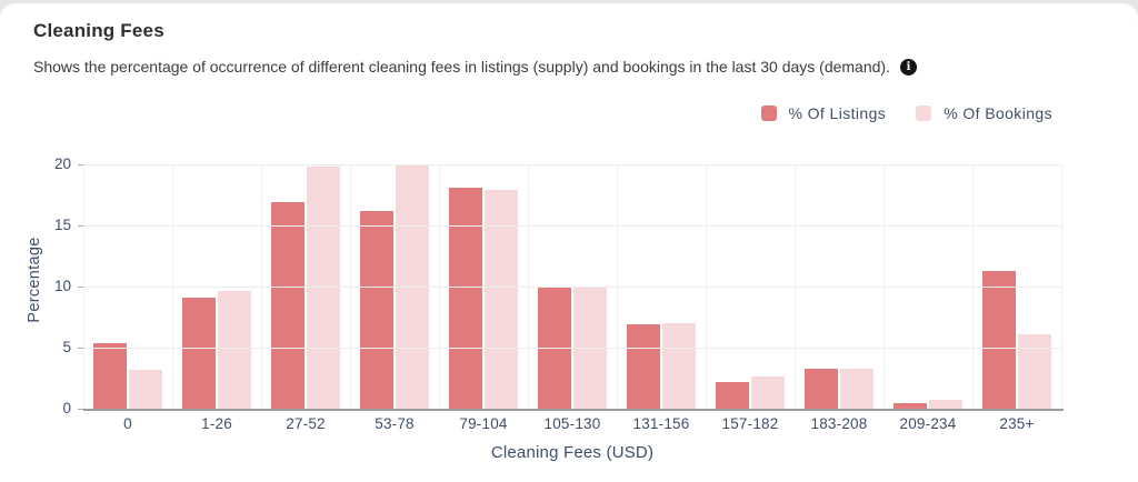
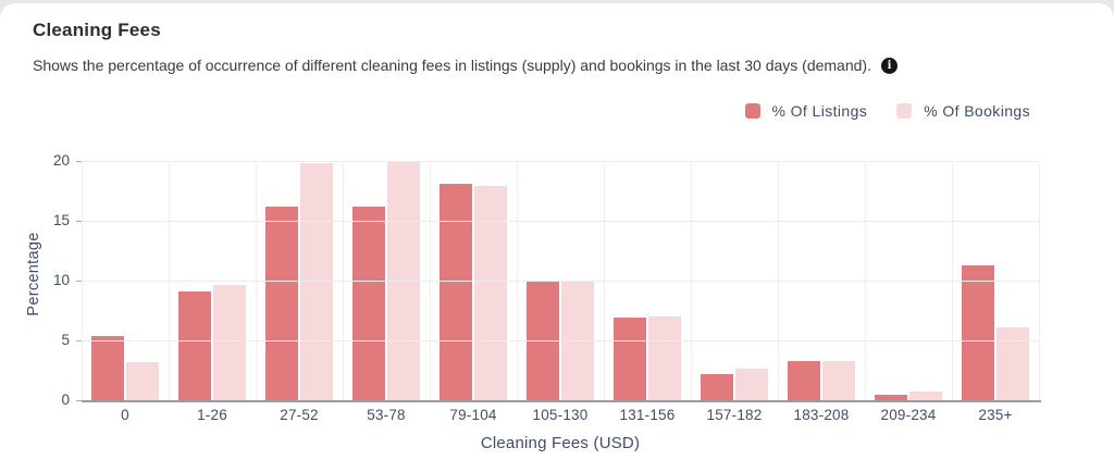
% Of Listings/27-52: 16.9 -> 16.2
